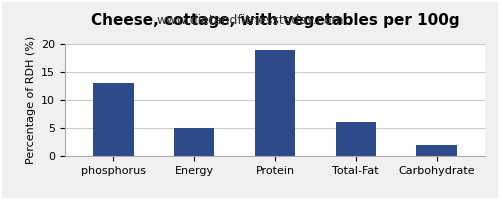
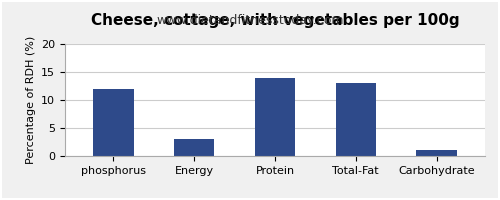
phosphorus: 13 -> 12
Energy: 5 -> 3
Protein: 19 -> 14
Total-Fat: 6 -> 13
Carbohydrate: 2 -> 1
